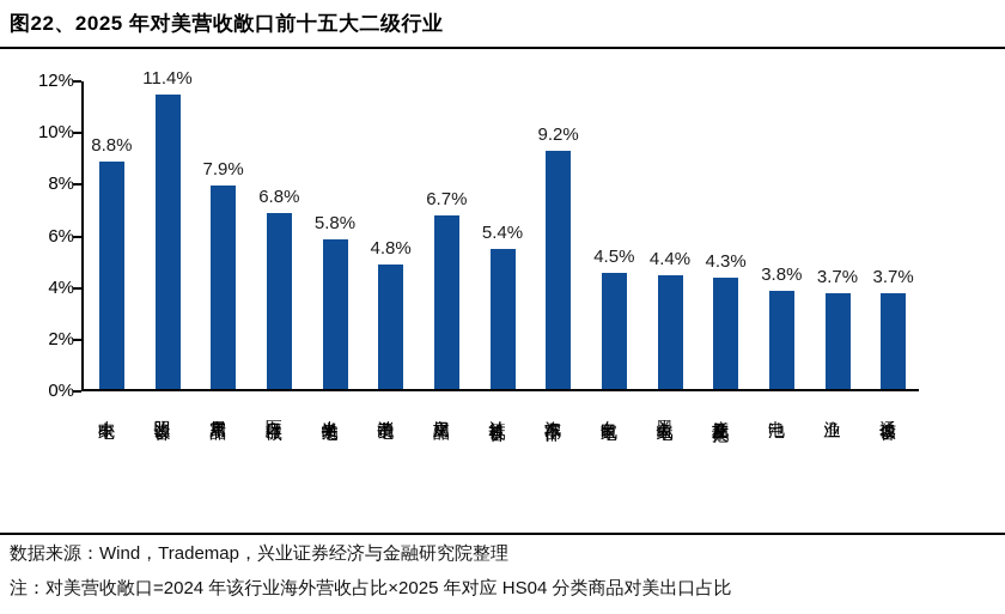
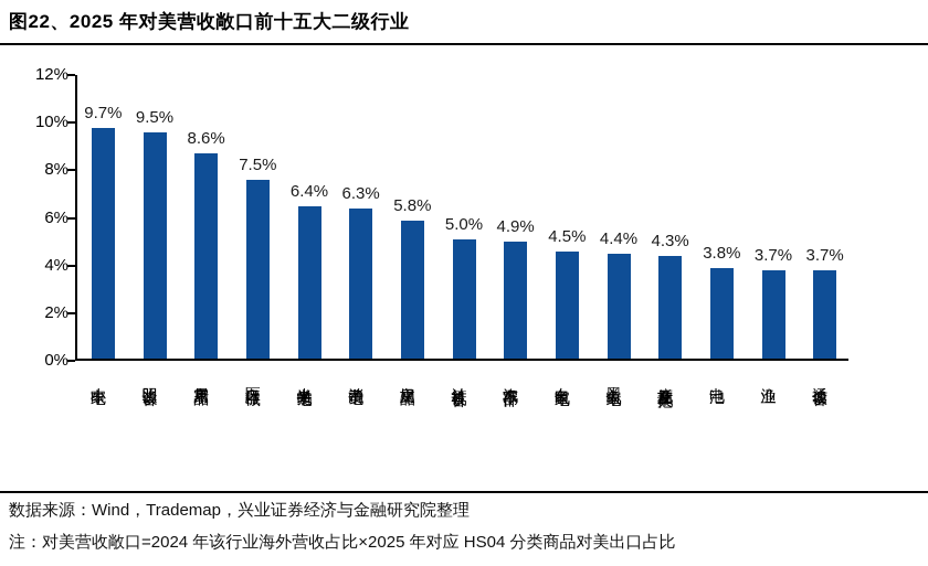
小家电: 8.8% -> 9.7%
照明设备: 11.4% -> 9.5%
家居用品: 7.9% -> 8.6%
医疗器械: 6.8% -> 7.5%
光学光电子: 5.8% -> 6.4%
消费电子: 4.8% -> 6.3%
文娱用品: 6.7% -> 5.8%
计算机设备: 5.4% -> 5.0%
汽车零部件: 9.2% -> 4.9%
